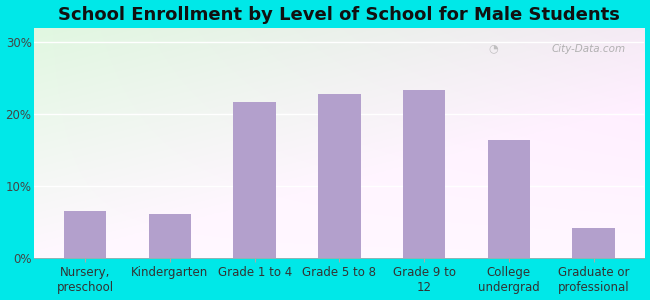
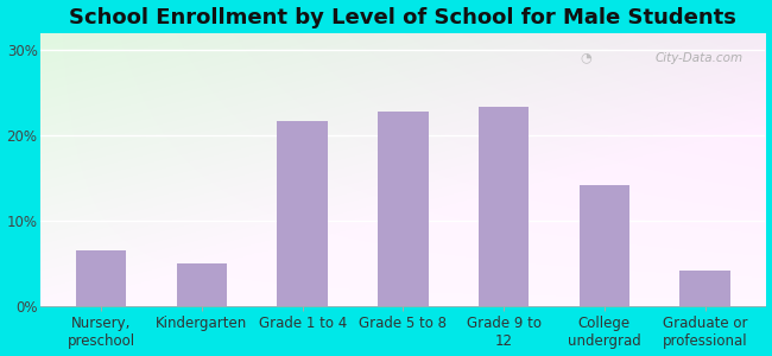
Kindergarten: 6.2% -> 5.0%
College undergrad: 16.4% -> 14.2%
